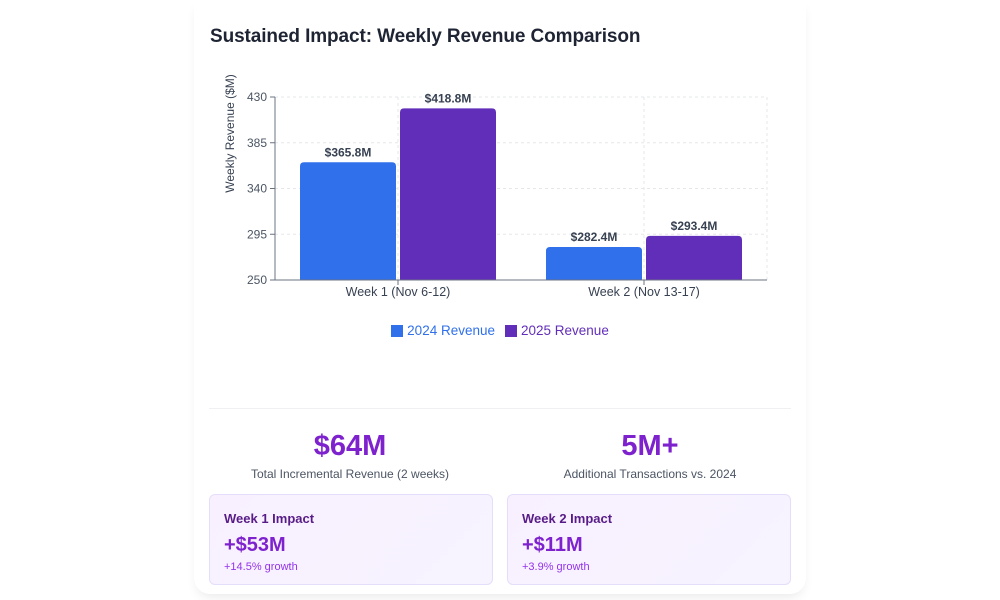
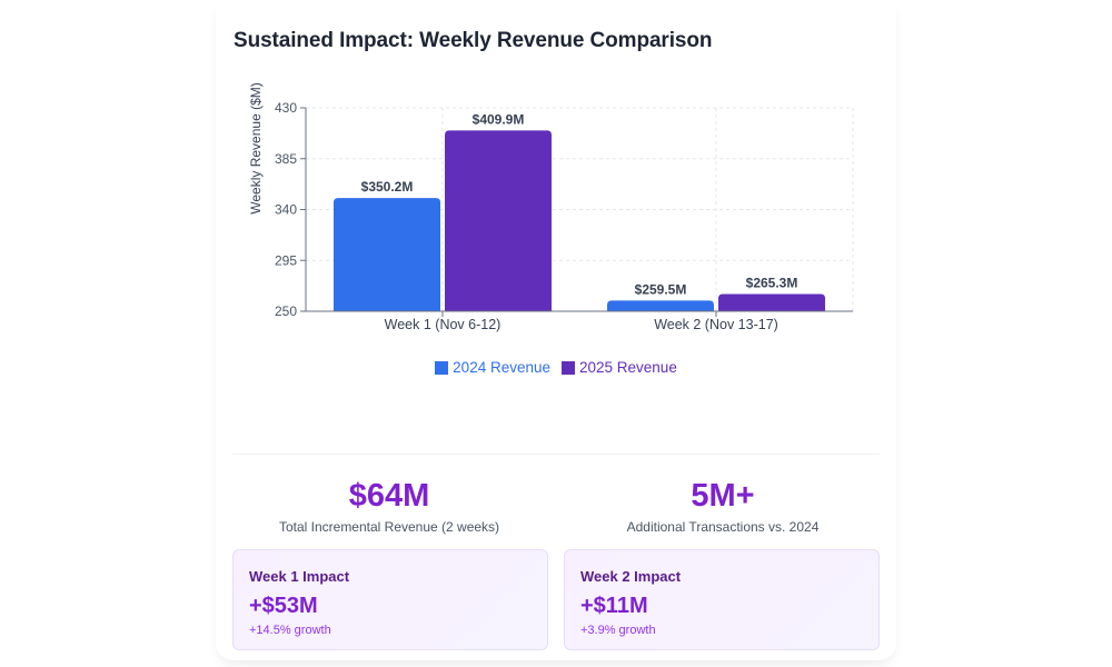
2024 Revenue/Week 1 (Nov 6-12): $365.8M -> $350.2M
2025 Revenue/Week 1 (Nov 6-12): $418.8M -> $409.9M
2024 Revenue/Week 2 (Nov 13-17): $282.4M -> $259.5M
2025 Revenue/Week 2 (Nov 13-17): $293.4M -> $265.3M
